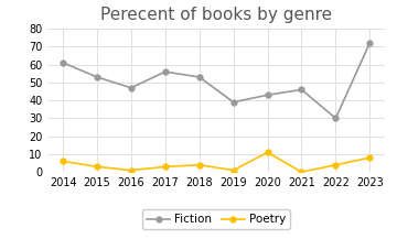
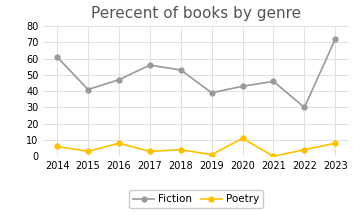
Fiction/2015: 53 -> 41
Poetry/2016: 1 -> 8
